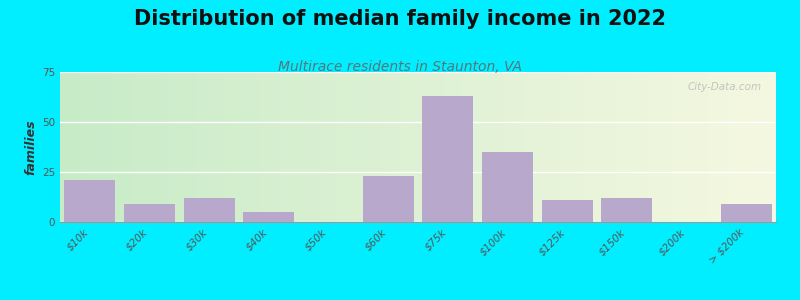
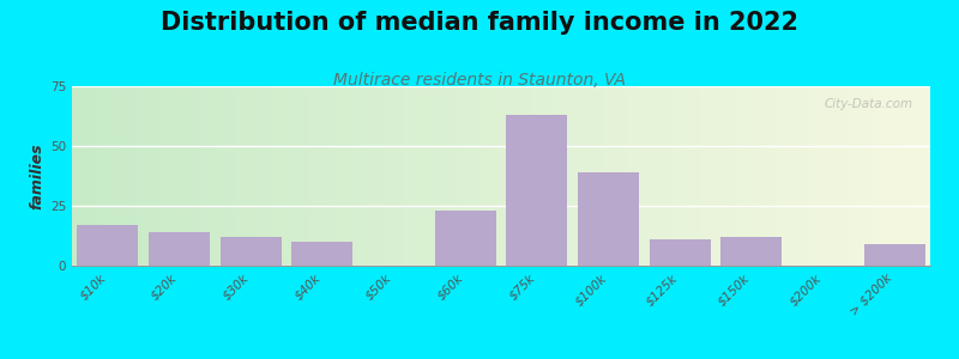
$10k: 21 -> 17
$20k: 9 -> 14
$40k: 5 -> 10
$100k: 35 -> 39
